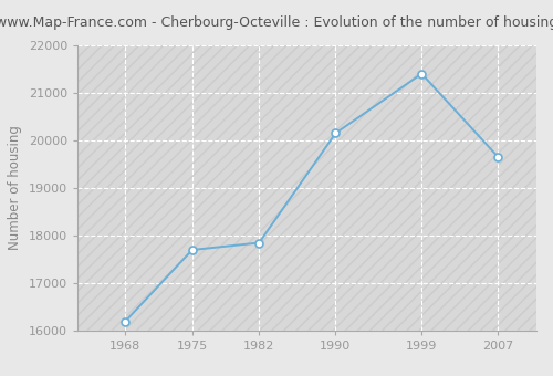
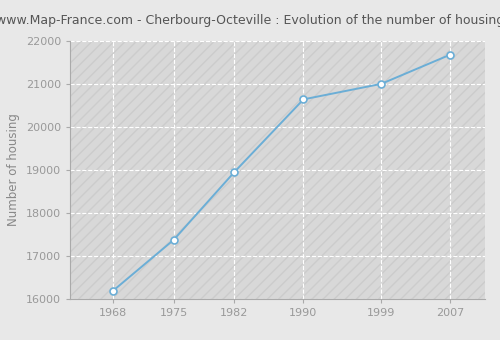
1975: 17700 -> 17380
1982: 17850 -> 18950
1990: 20150 -> 20640
1999: 21400 -> 21000
2007: 19650 -> 21680
